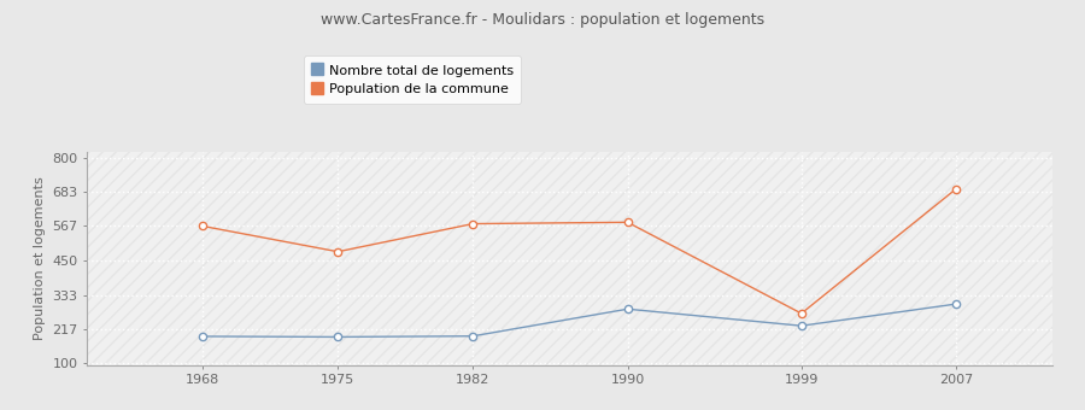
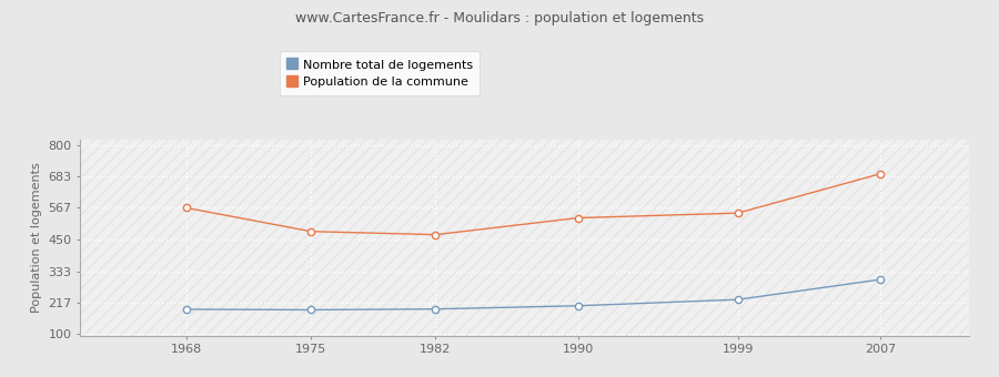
Population de la commune/1982: 575 -> 468
Nombre total de logements/1990: 285 -> 205
Population de la commune/1990: 580 -> 530
Population de la commune/1999: 270 -> 548
